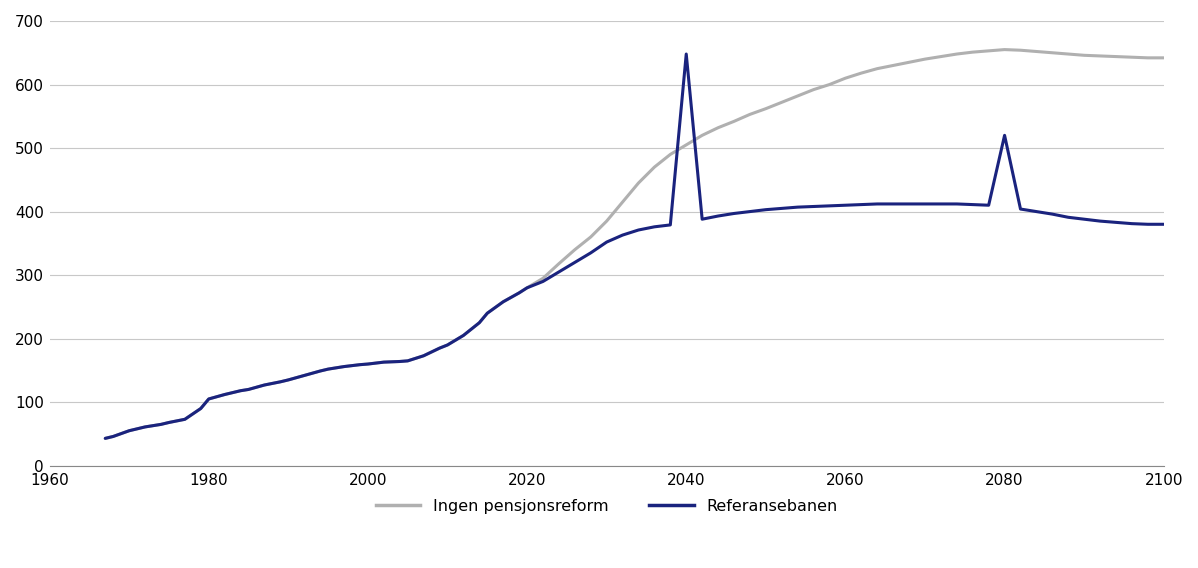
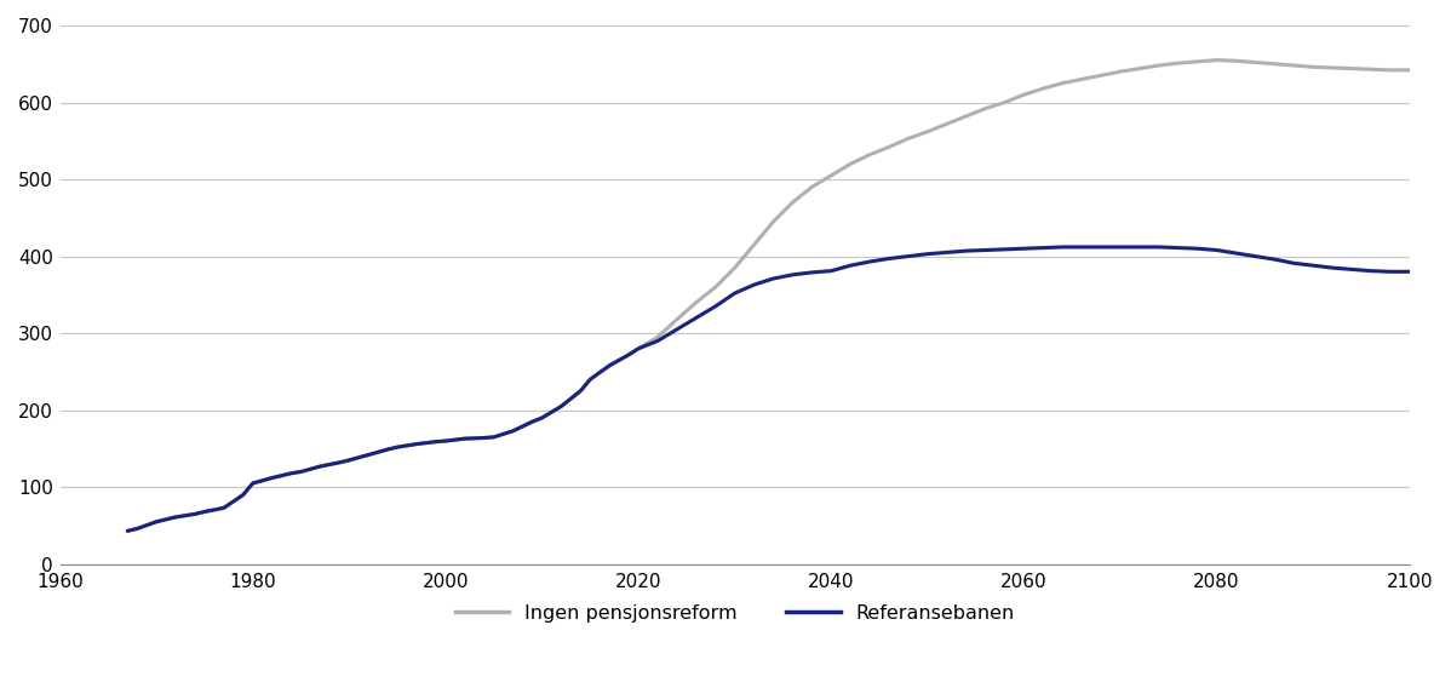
Referansebanen/2040: 648 -> 381
Referansebanen/2080: 520 -> 408
